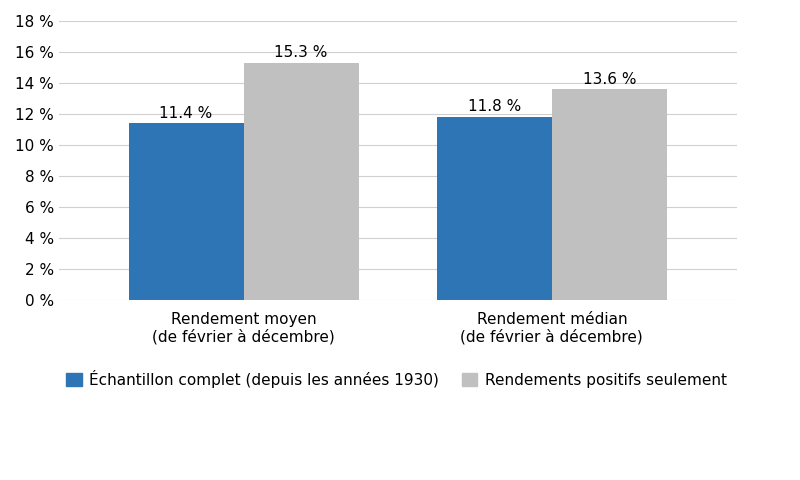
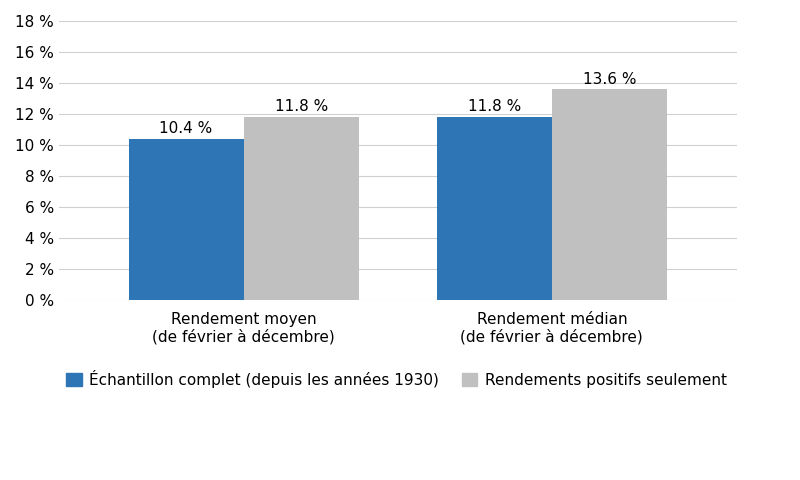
Échantillon complet (depuis les années 1930)/Rendement moyen (de février à décembre): 11.4 -> 10.4
Rendements positifs seulement/Rendement moyen (de février à décembre): 15.3 -> 11.8
